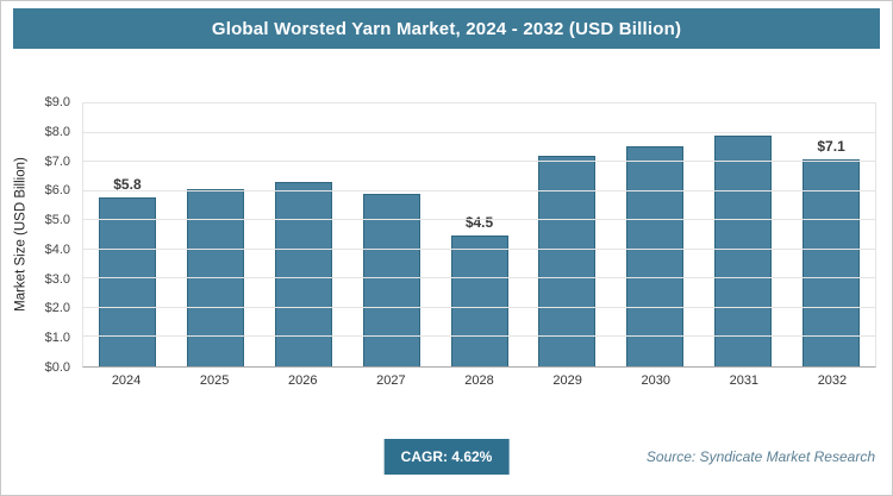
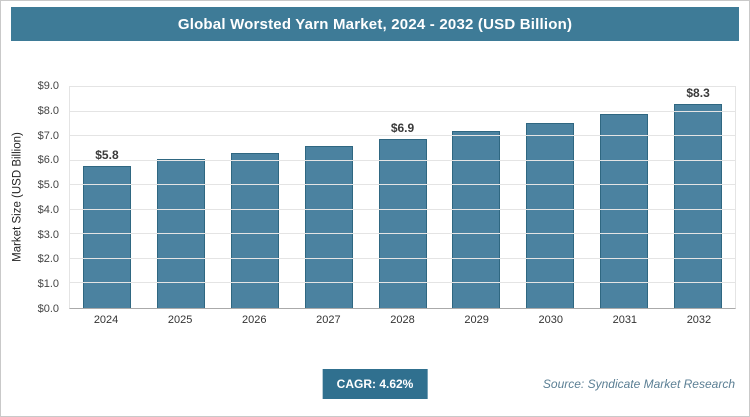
2027: $5.9 -> $6.6
2028: $4.5 -> $6.9
2032: $7.1 -> $8.3
